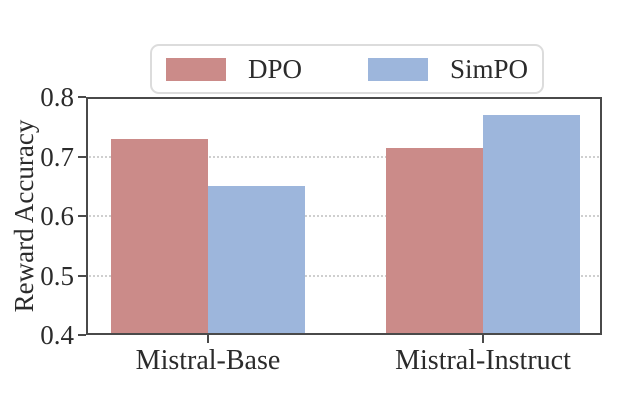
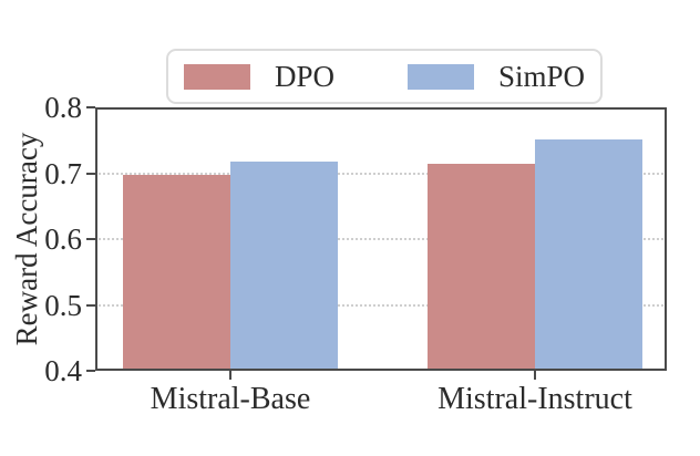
DPO/Mistral-Base: 0.73 -> 0.70
SimPO/Mistral-Base: 0.65 -> 0.72
SimPO/Mistral-Instruct: 0.77 -> 0.75
